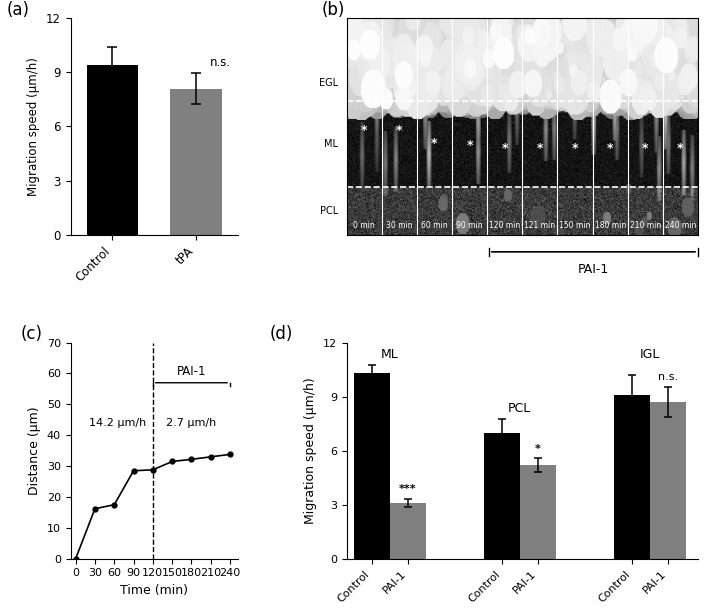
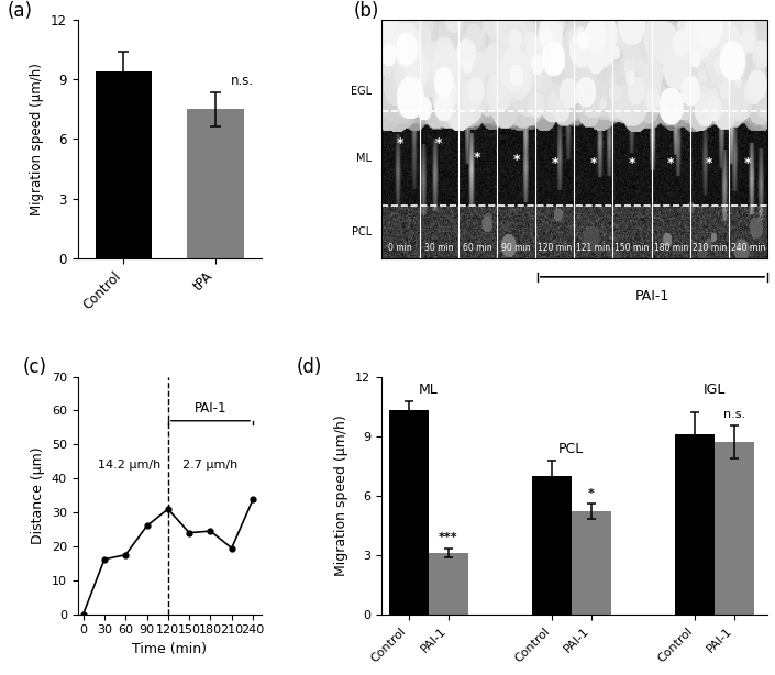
tPA: 8.1 -> 7.5
90: 28.5 -> 26.0
120: 28.8 -> 31.0
150: 31.5 -> 24.0
180: 32.2 -> 24.5
210: 33.0 -> 19.5
